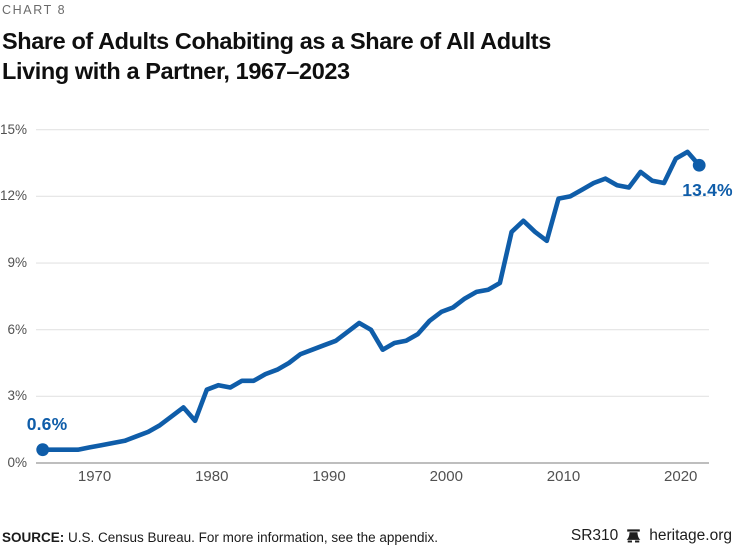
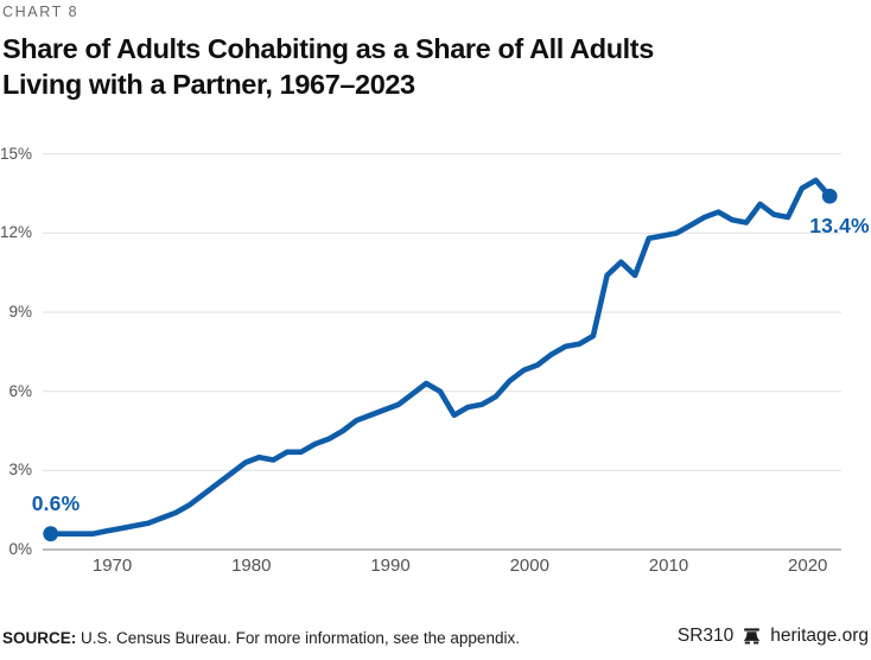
1980: 1.9% -> 2.9%
2010: 10.0% -> 11.8%
